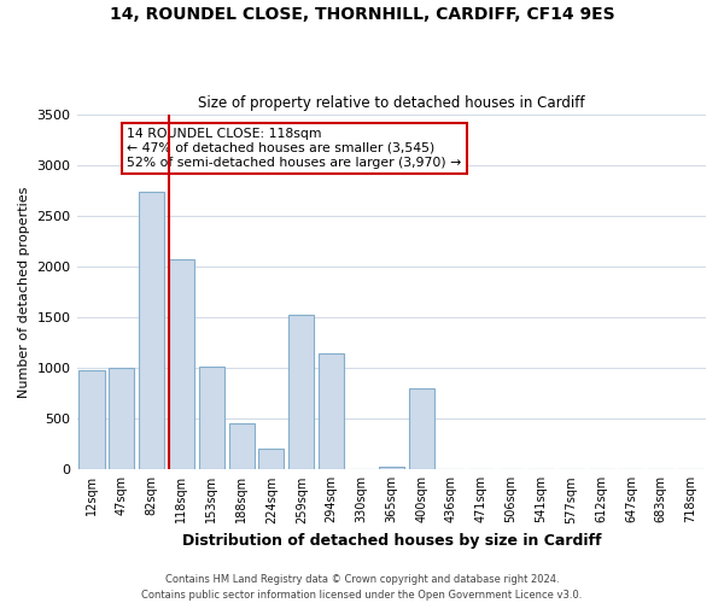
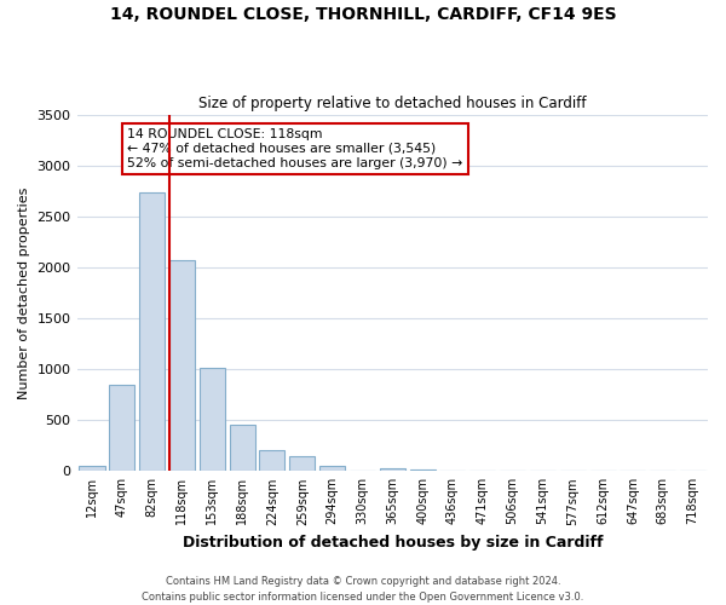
12sqm: 980 -> 60
47sqm: 1000 -> 850
259sqm: 1520 -> 140
294sqm: 1140 -> 60
400sqm: 800 -> 20
